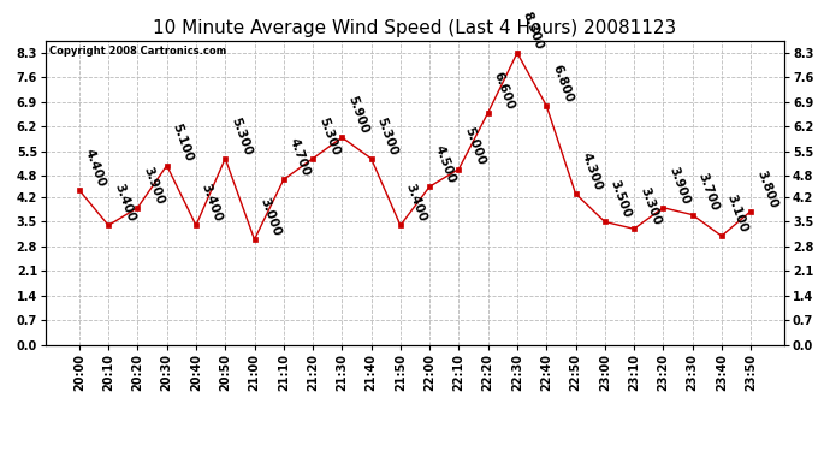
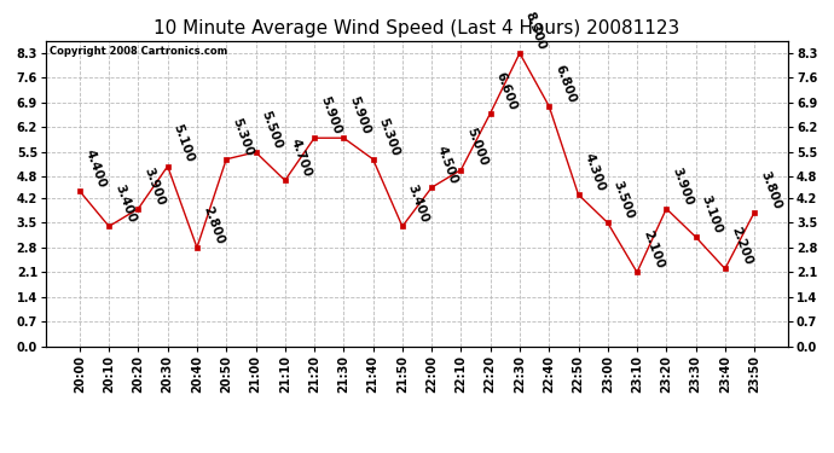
20:40: 3.400 -> 2.800
21:00: 3.000 -> 5.500
21:20: 5.300 -> 5.900
23:10: 3.300 -> 2.100
23:30: 3.700 -> 3.100
23:40: 3.100 -> 2.200
